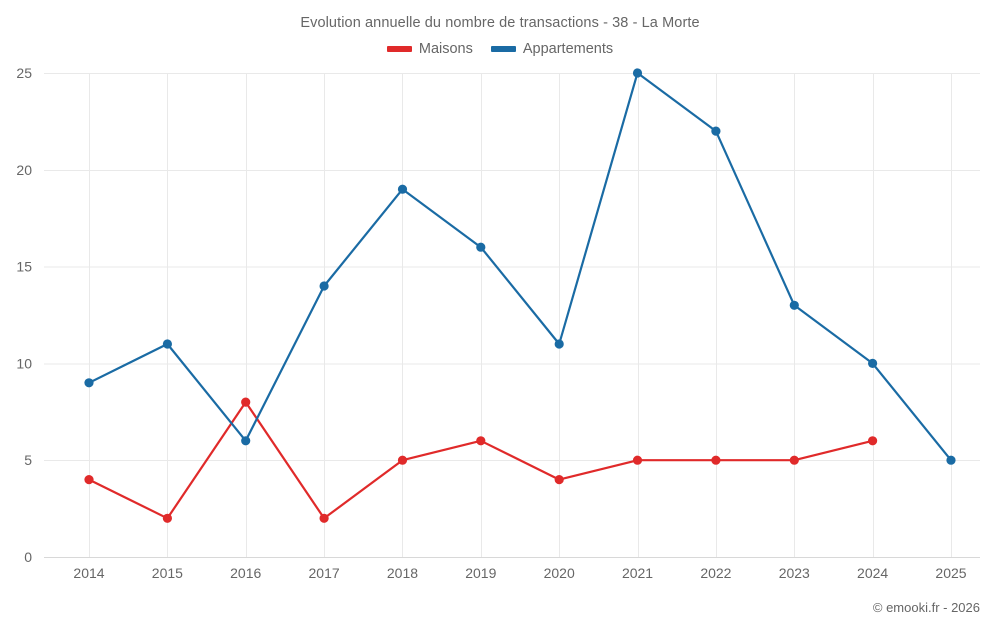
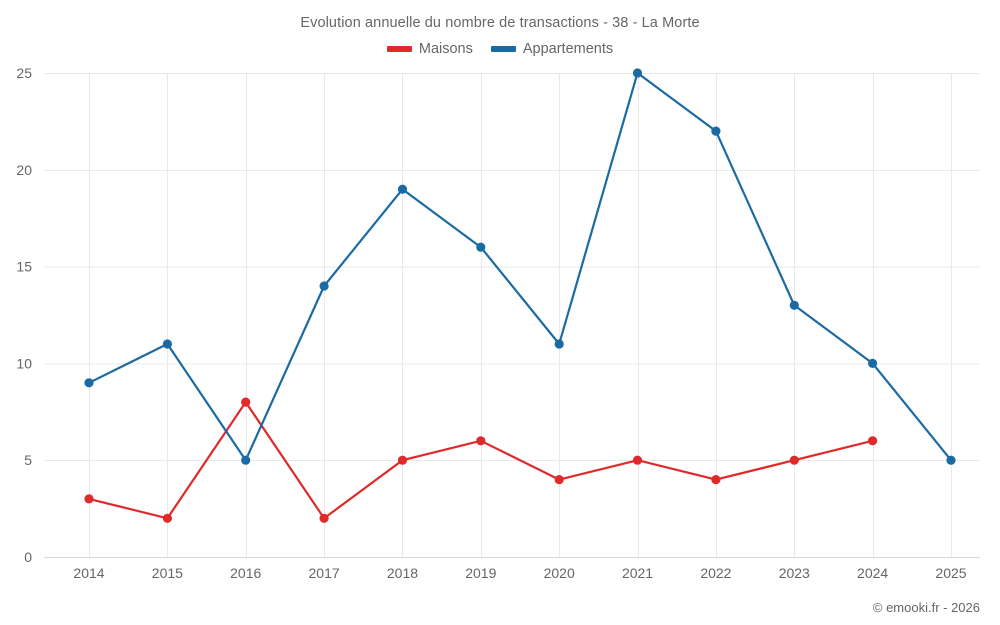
Maisons/2014: 4 -> 3
Appartements/2016: 6 -> 5
Maisons/2022: 5 -> 4
